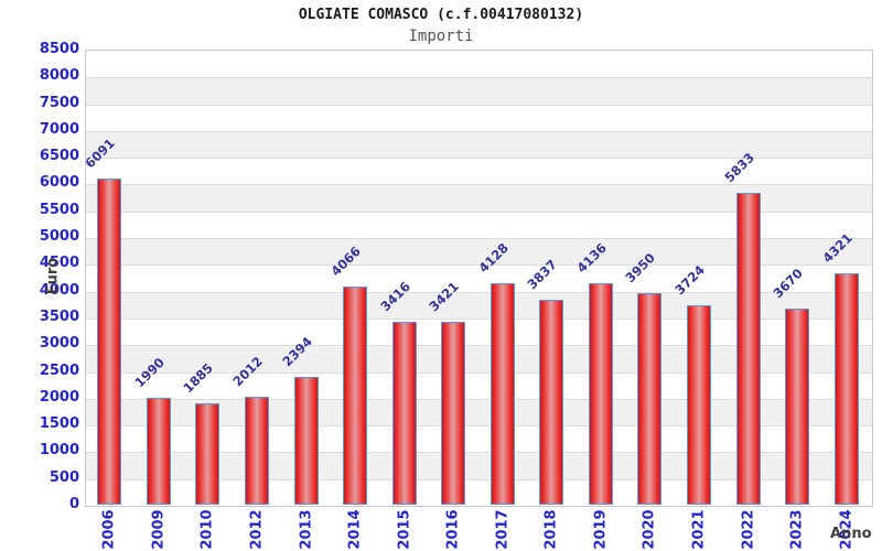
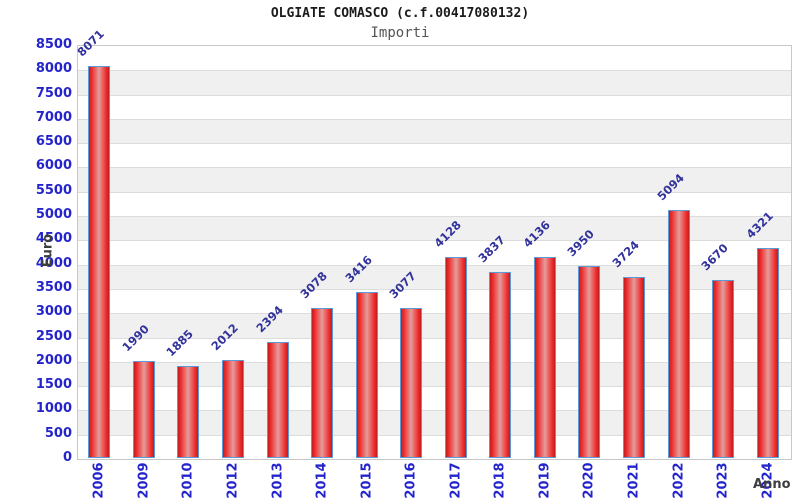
2006: 6091 -> 8071
2014: 4066 -> 3078
2016: 3421 -> 3077
2022: 5833 -> 5094
